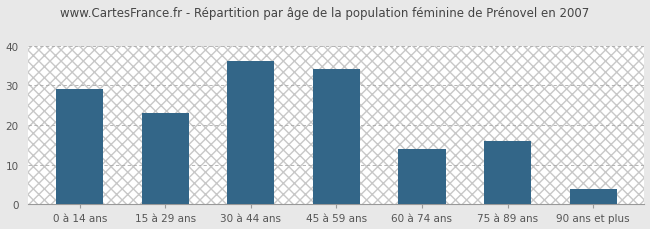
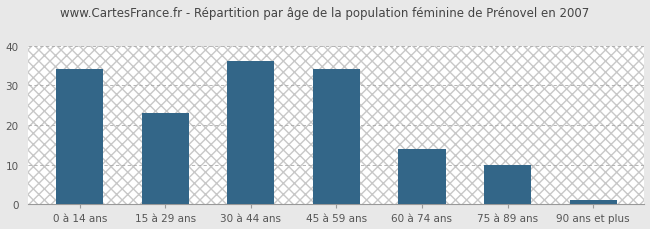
0 à 14 ans: 29 -> 34
75 à 89 ans: 16 -> 10
90 ans et plus: 4 -> 1
